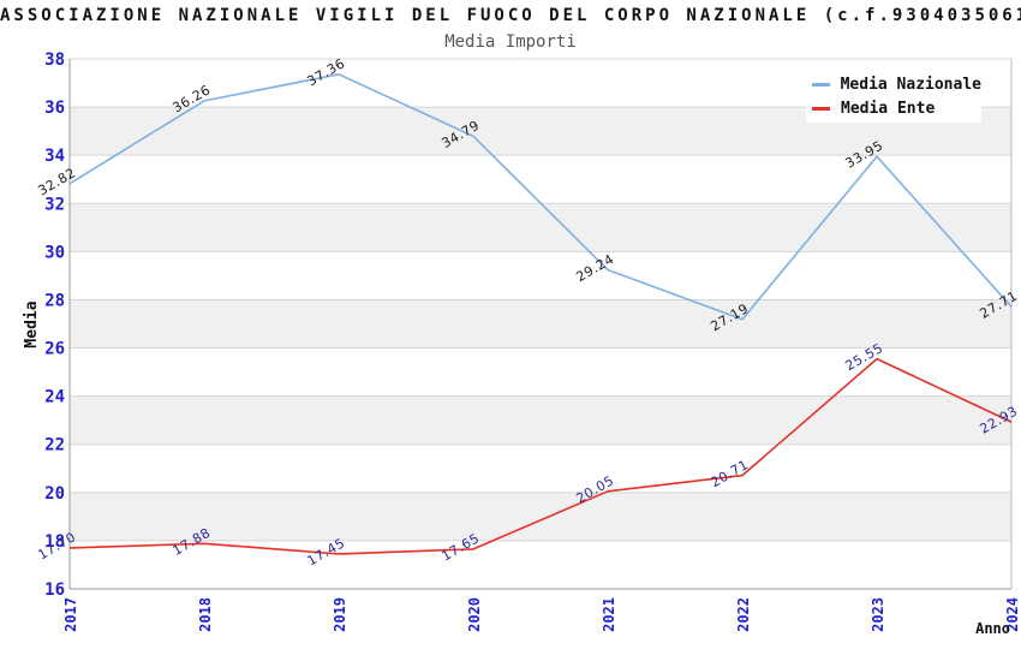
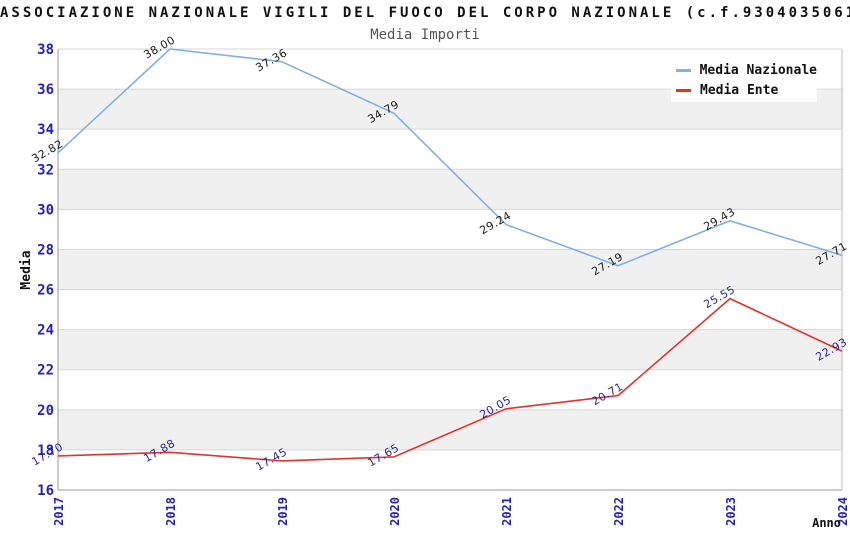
Media Nazionale/2018: 36.26 -> 38.00
Media Nazionale/2023: 33.95 -> 29.43
